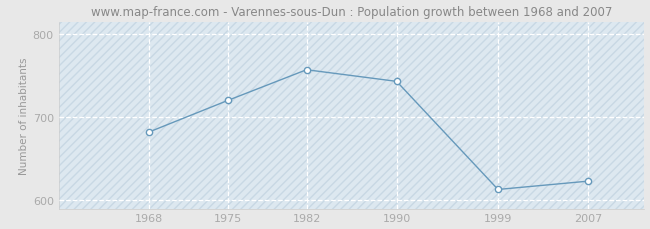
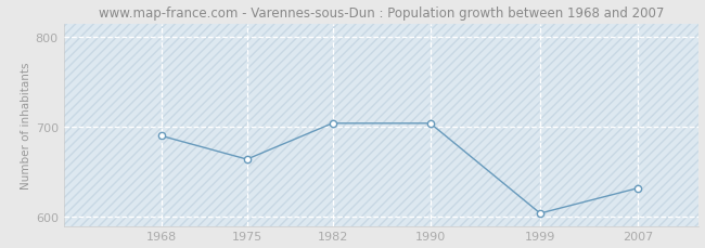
1968: 682 -> 690
1975: 720 -> 664
1982: 757 -> 704
1990: 743 -> 704
1999: 613 -> 604
2007: 623 -> 632
